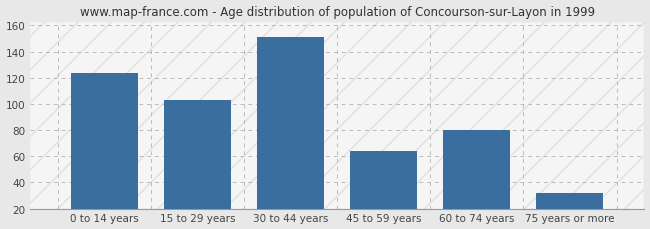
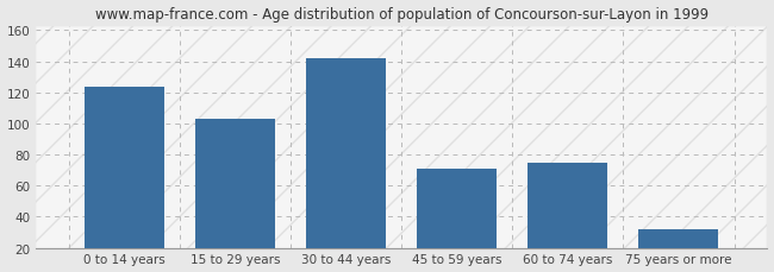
30 to 44 years: 151 -> 142
45 to 59 years: 64 -> 71
60 to 74 years: 80 -> 75
